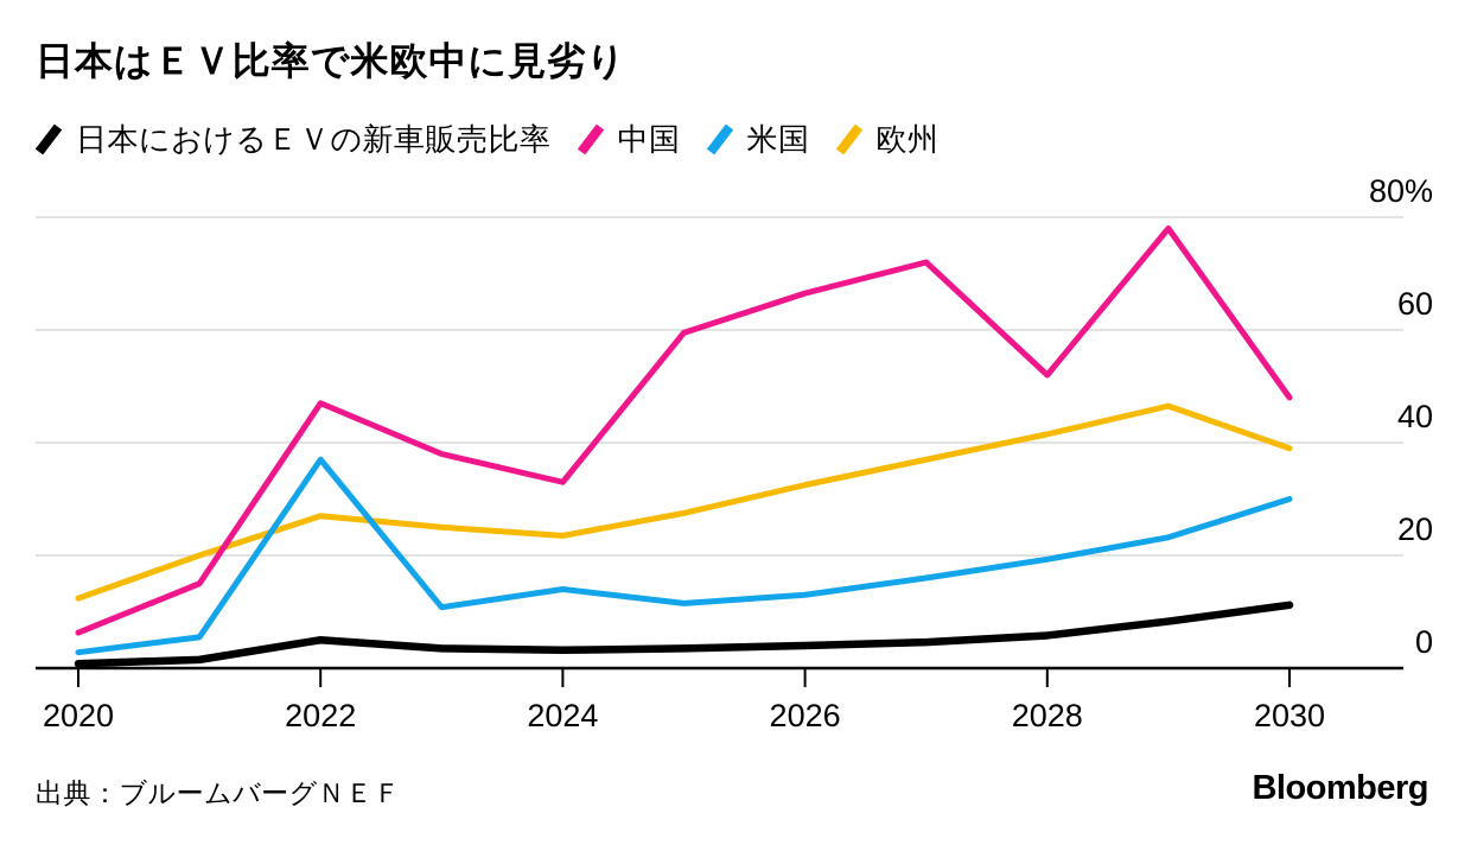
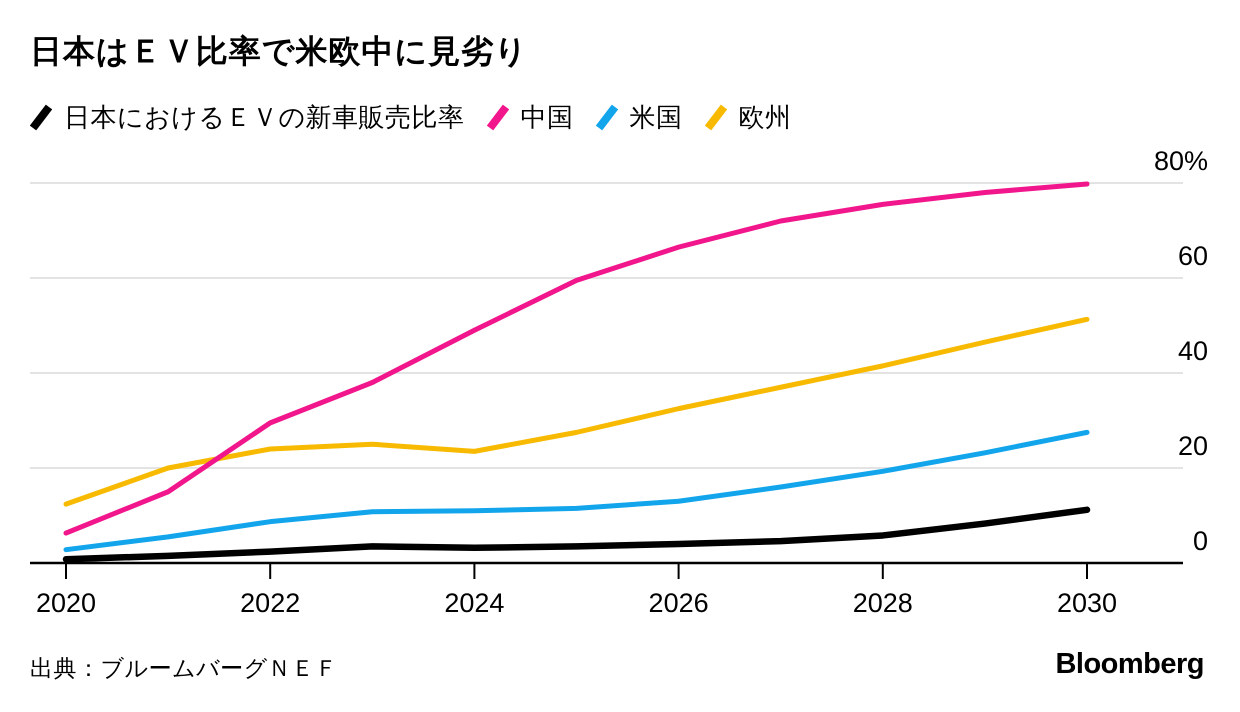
日本におけるＥＶの新車販売比率/2022: 5% -> 2%
中国/2022: 47% -> 30%
米国/2022: 37% -> 9%
欧州/2022: 27% -> 24%
中国/2024: 33% -> 49%
米国/2024: 14% -> 11%
中国/2028: 52% -> 76%
中国/2030: 48% -> 80%
米国/2030: 30% -> 28%
欧州/2030: 39% -> 51%
